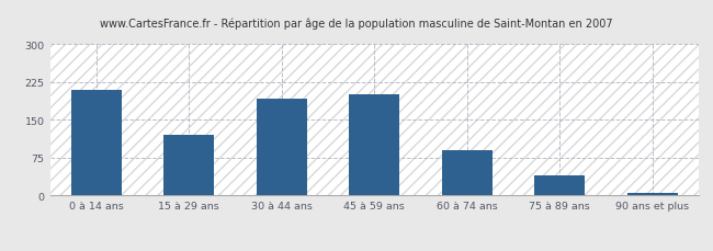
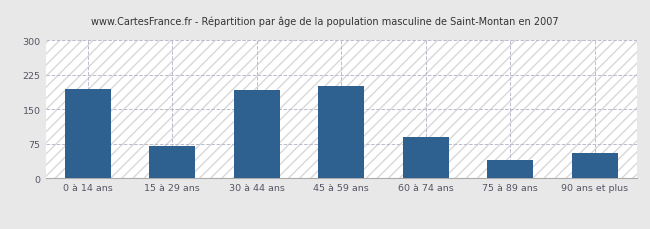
0 à 14 ans: 210 -> 195
15 à 29 ans: 120 -> 70
90 ans et plus: 5 -> 55
